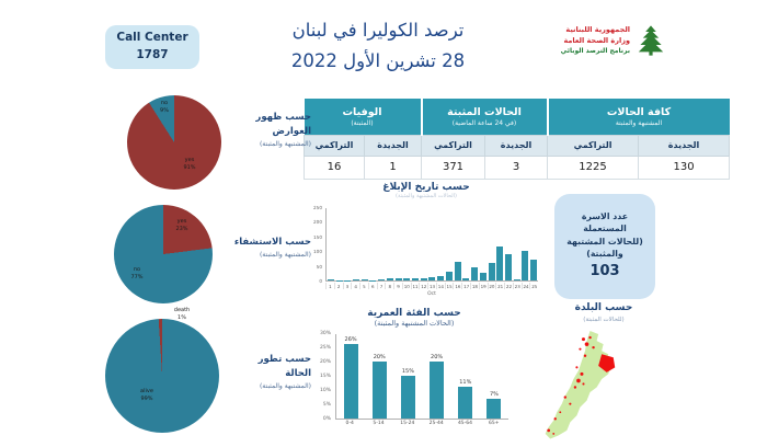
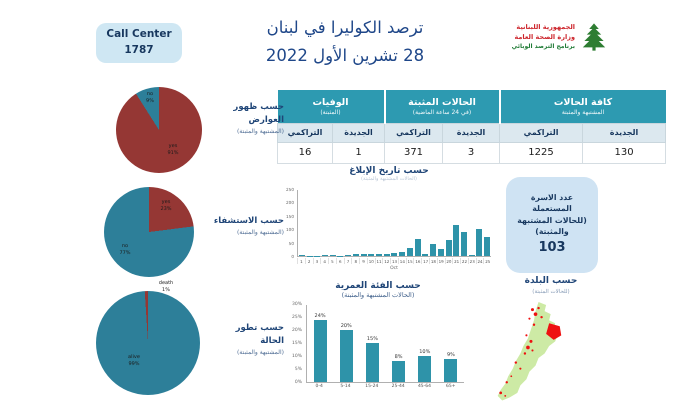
حسب الفئة العمرية/0-4: 26% -> 24%
حسب الفئة العمرية/25-44: 20% -> 8%
حسب الفئة العمرية/45-64: 11% -> 10%
حسب الفئة العمرية/65+: 7% -> 9%
